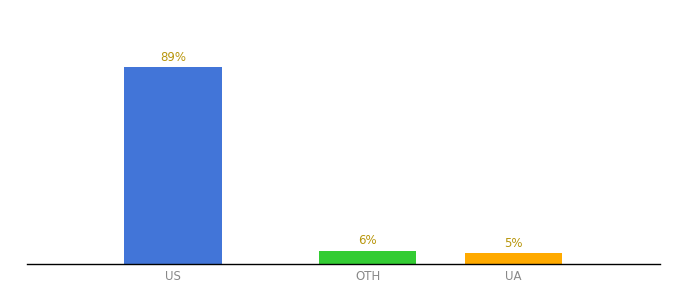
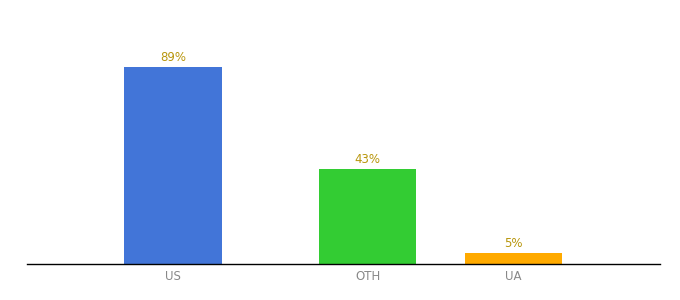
OTH: 6% -> 43%
